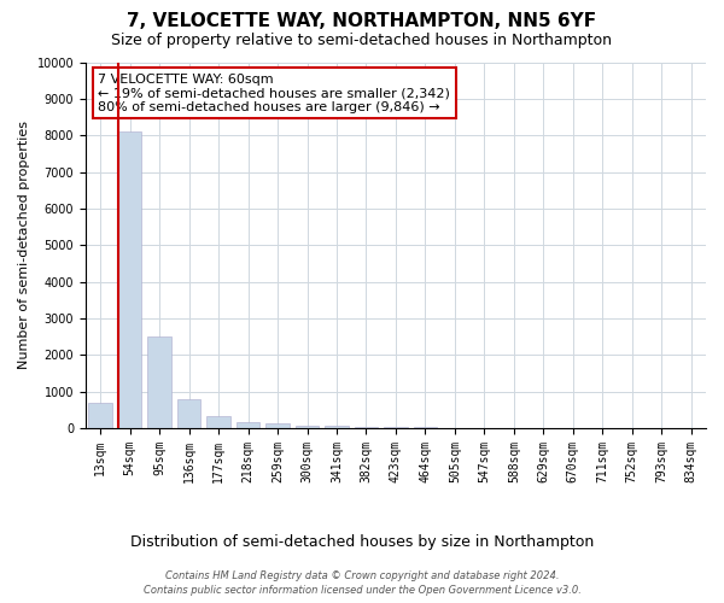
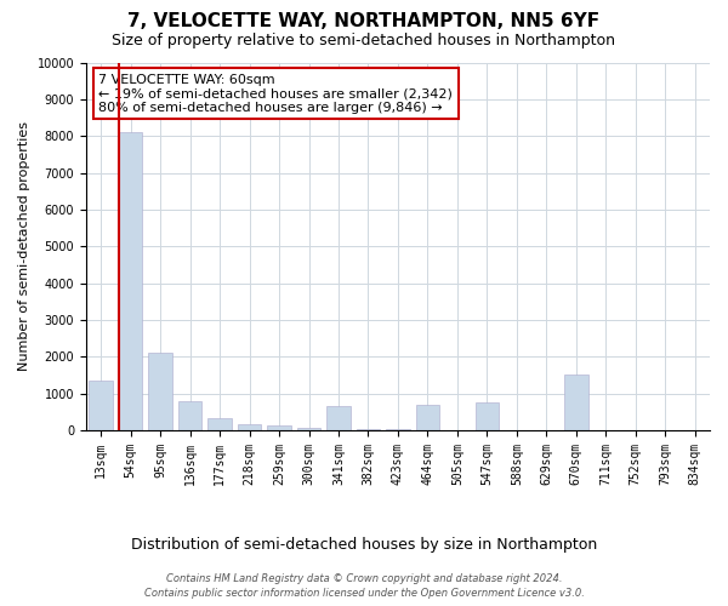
13sqm: 700 -> 1350
95sqm: 2500 -> 2100
341sqm: 60 -> 650
464sqm: 20 -> 700
547sqm: 10 -> 750
670sqm: 10 -> 1500
